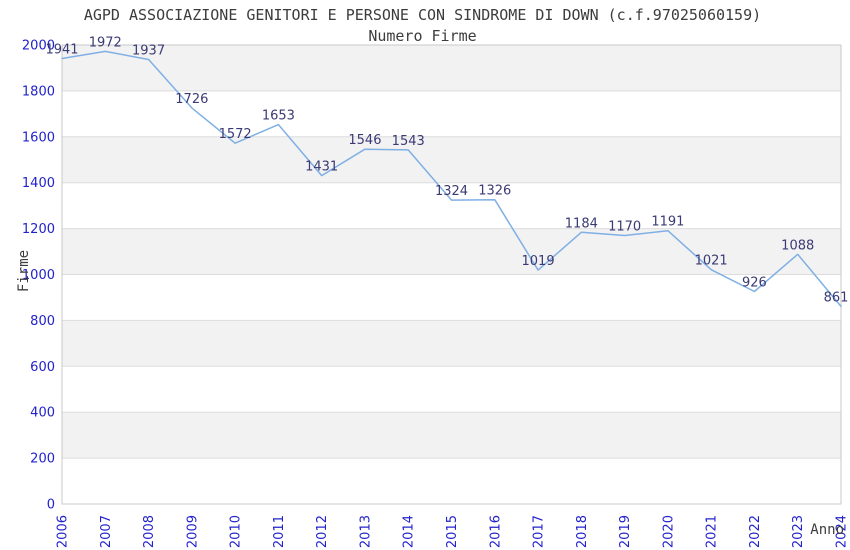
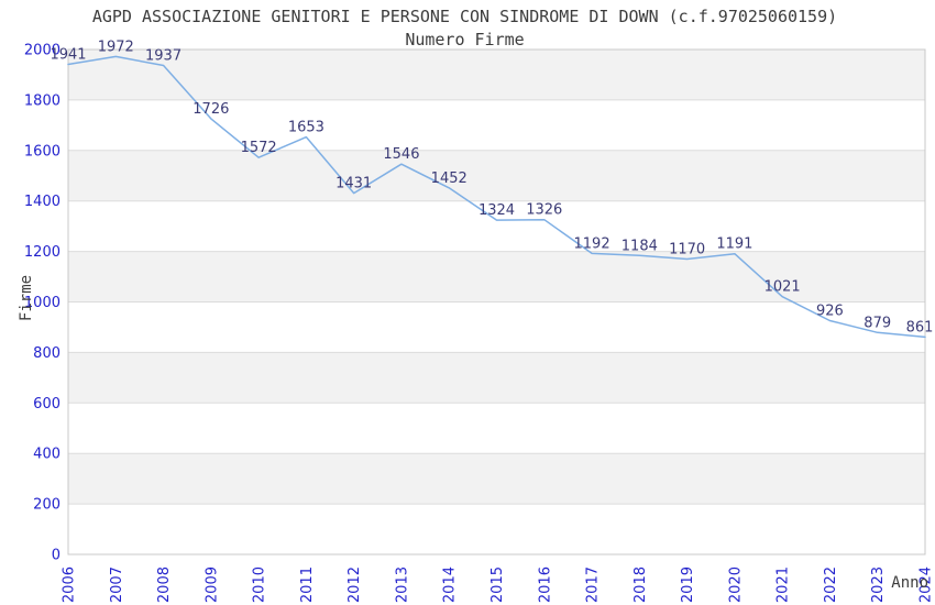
2014: 1543 -> 1452
2017: 1019 -> 1192
2023: 1088 -> 879
